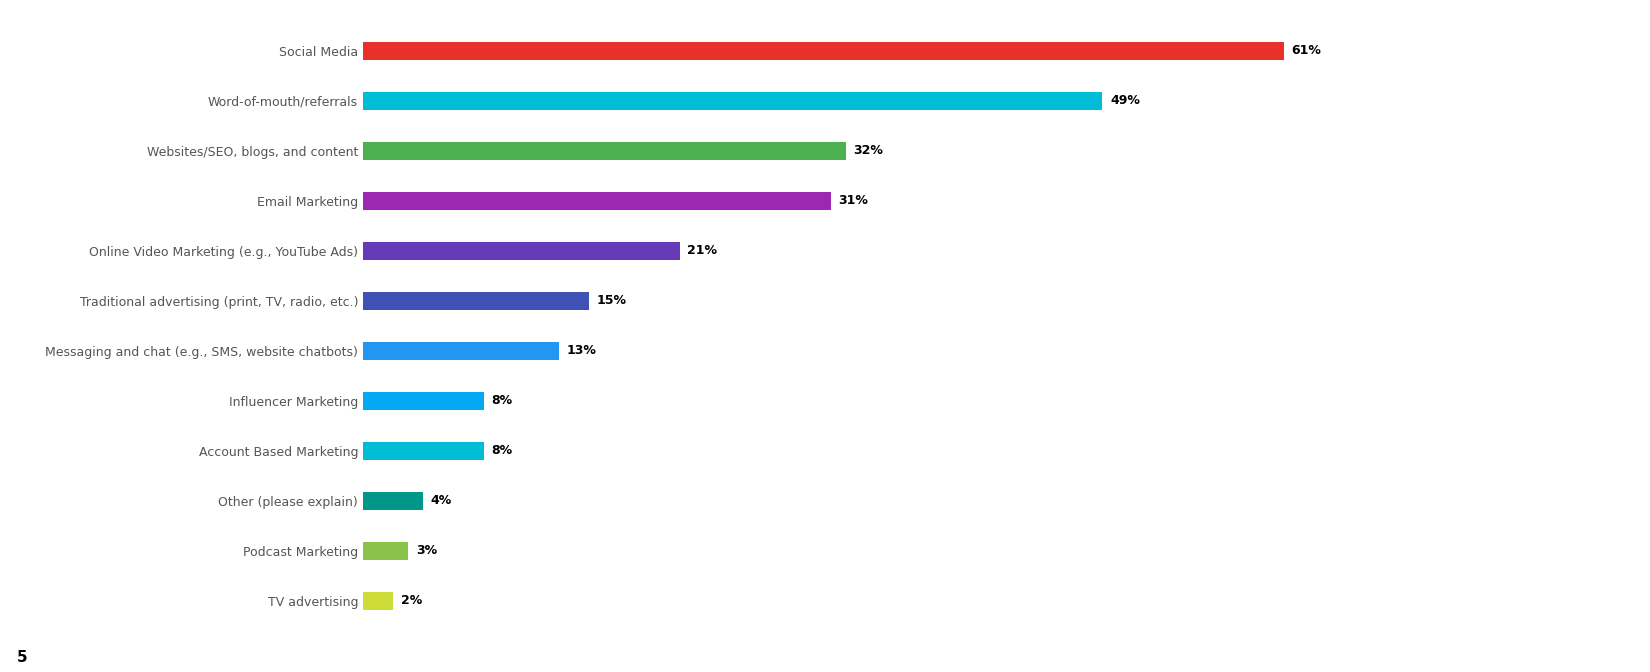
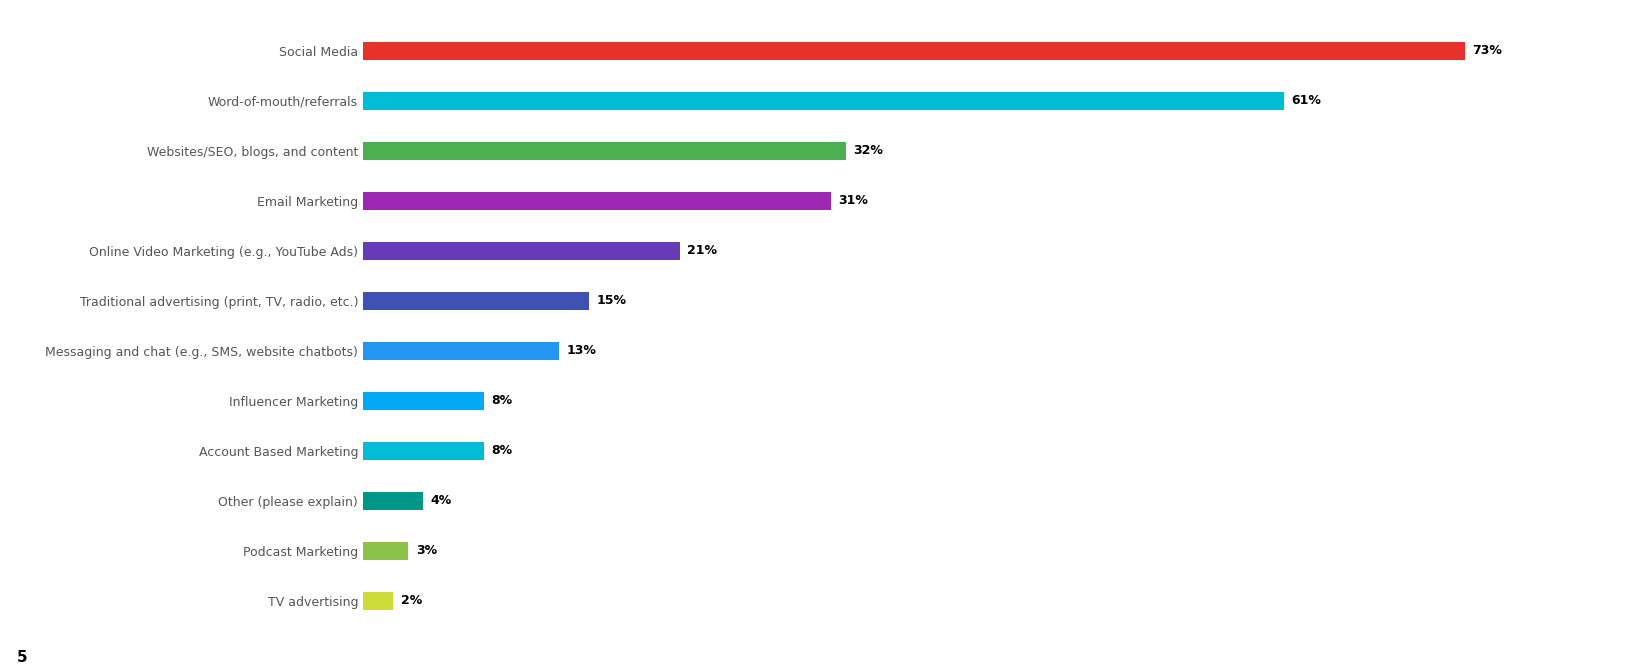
Social Media: 61% -> 73%
Word-of-mouth/referrals: 49% -> 61%
